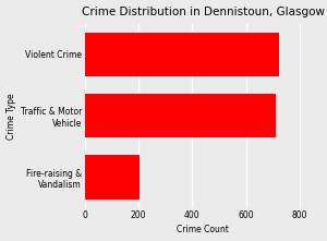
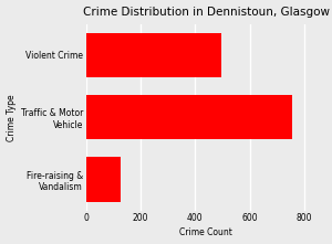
Violent Crime: 725 -> 495
Traffic & Motor Vehicle: 710 -> 755
Fire-raising & Vandalism: 205 -> 125
